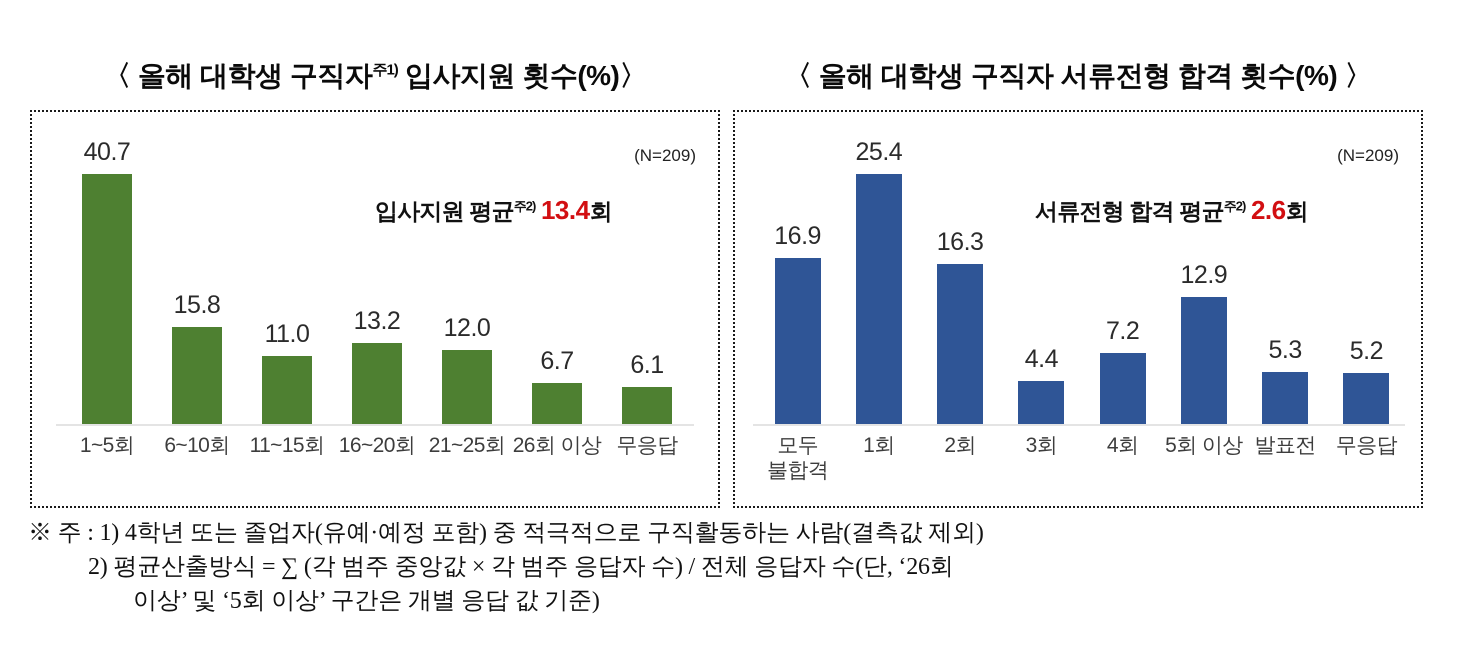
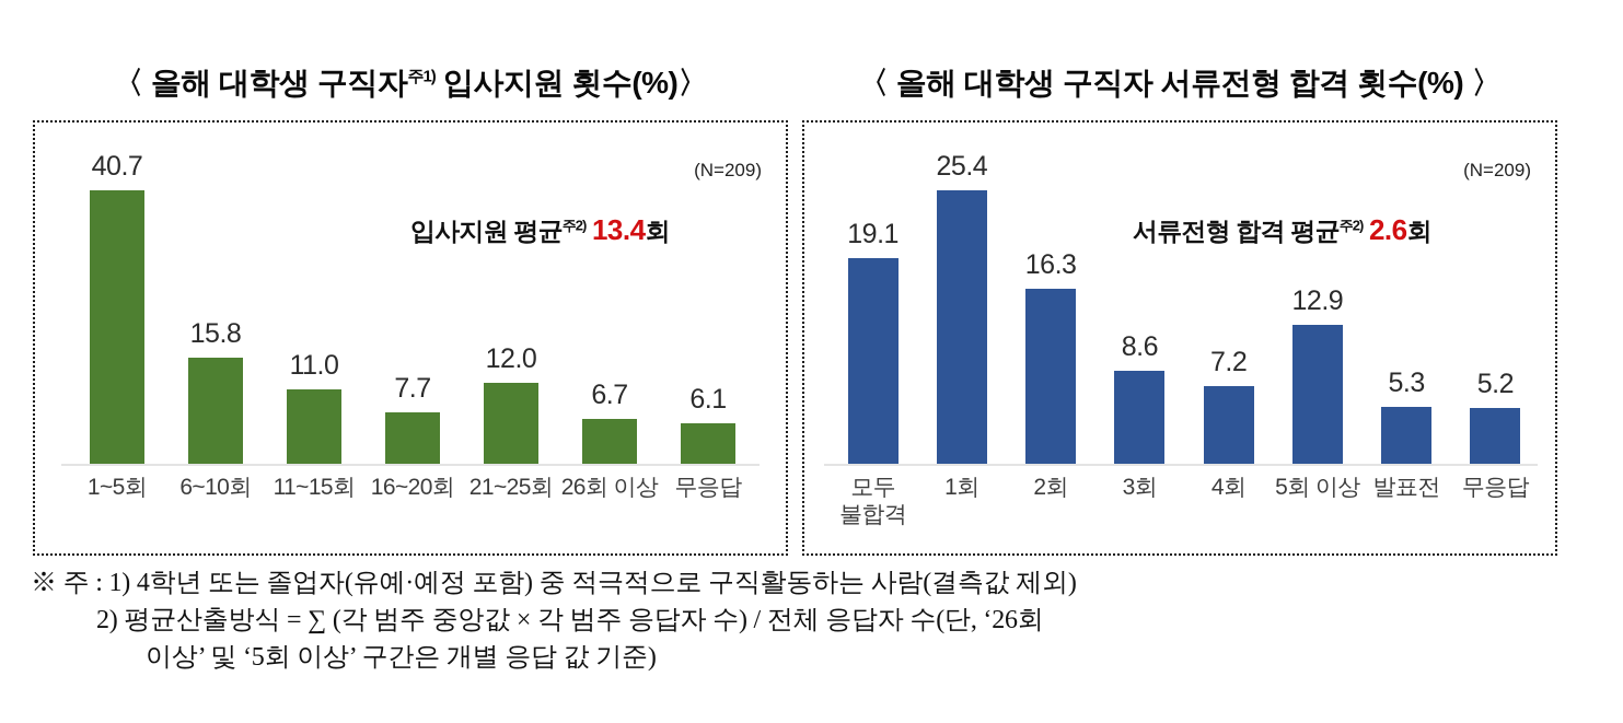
〈 올해 대학생 구직자주1) 입사지원 횟수(%)〉/16~20회: 13.2 -> 7.7
〈 올해 대학생 구직자 서류전형 합격 횟수(%) 〉/모두 불합격: 16.9 -> 19.1
〈 올해 대학생 구직자 서류전형 합격 횟수(%) 〉/3회: 4.4 -> 8.6
